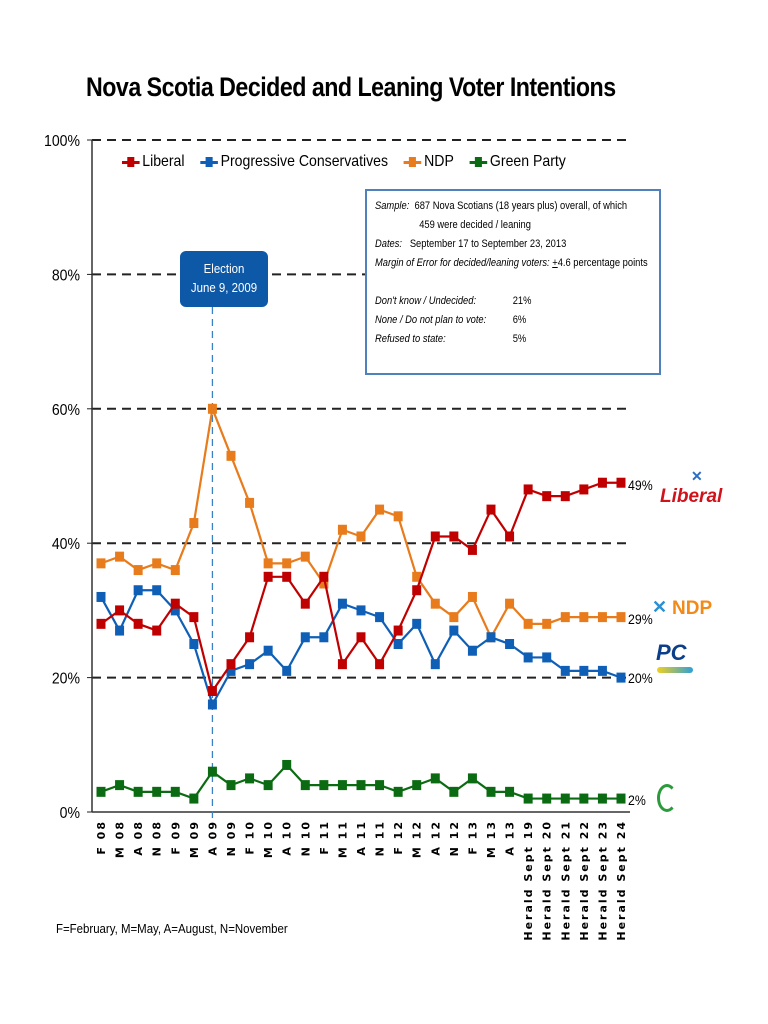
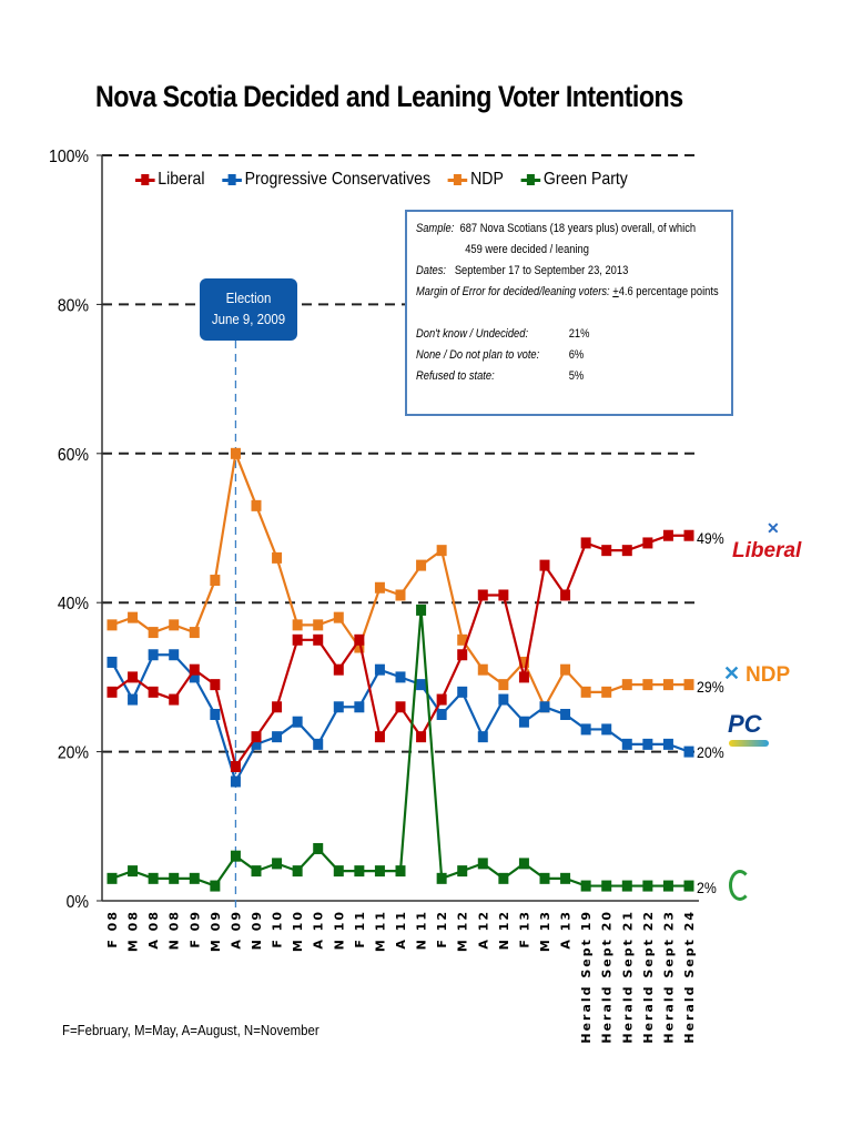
Green Party/N 11: 4% -> 39%
NDP/F 12: 44% -> 47%
Liberal/F 13: 39% -> 30%
